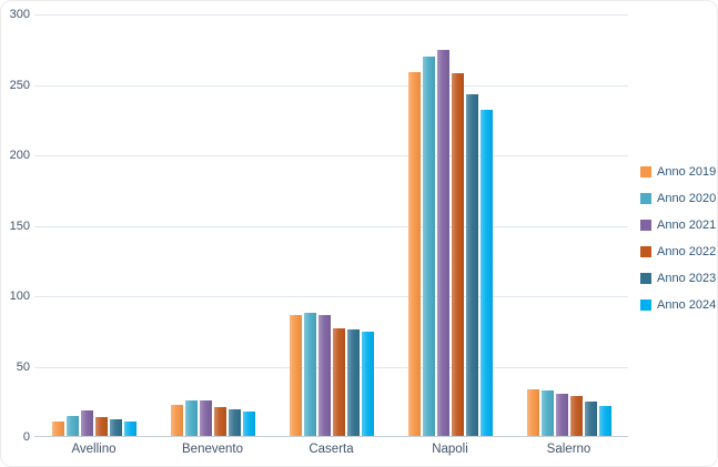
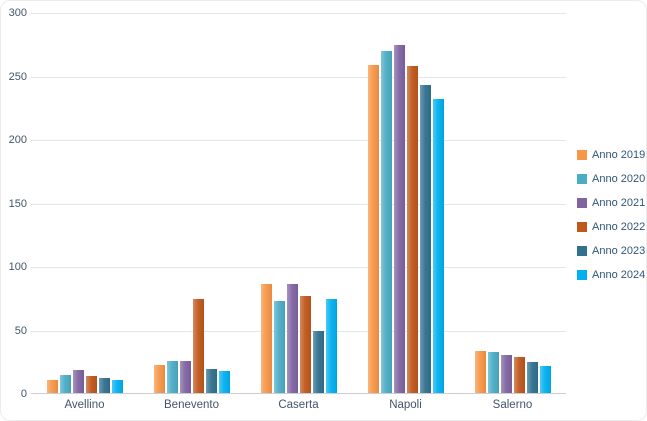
Anno 2022/Benevento: 21 -> 75
Anno 2020/Caserta: 88 -> 73
Anno 2023/Caserta: 76 -> 50
